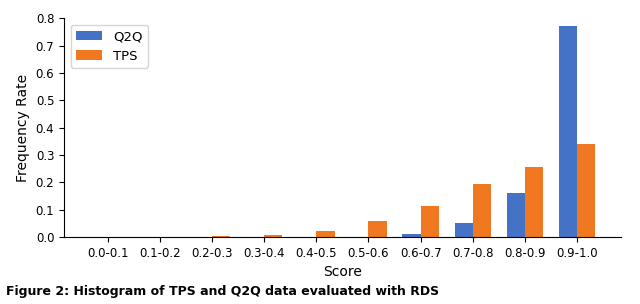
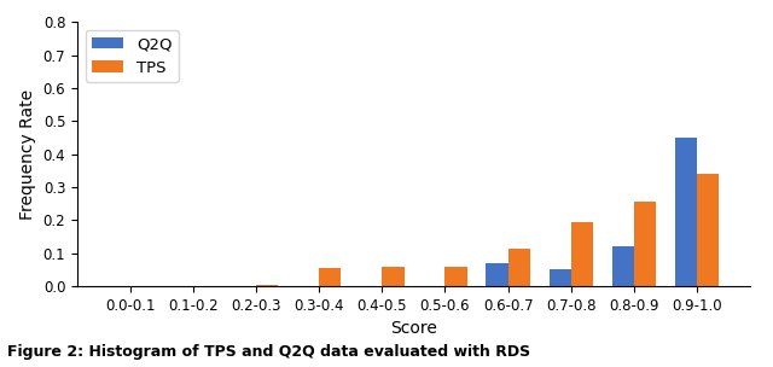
TPS/0.3-0.4: 0.009 -> 0.055
TPS/0.4-0.5: 0.022 -> 0.060
Q2Q/0.6-0.7: 0.01 -> 0.07
Q2Q/0.8-0.9: 0.16 -> 0.12
Q2Q/0.9-1.0: 0.77 -> 0.45
